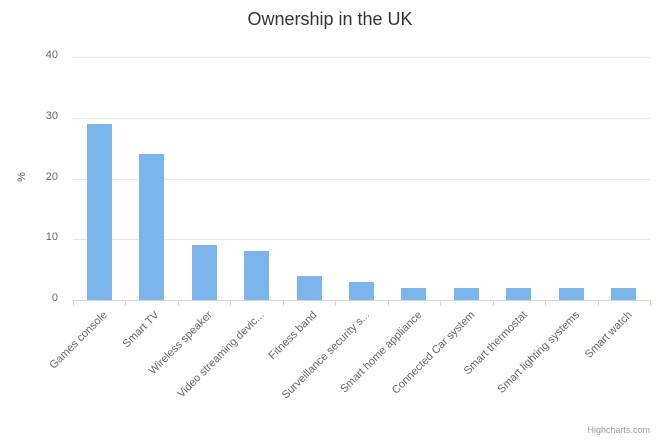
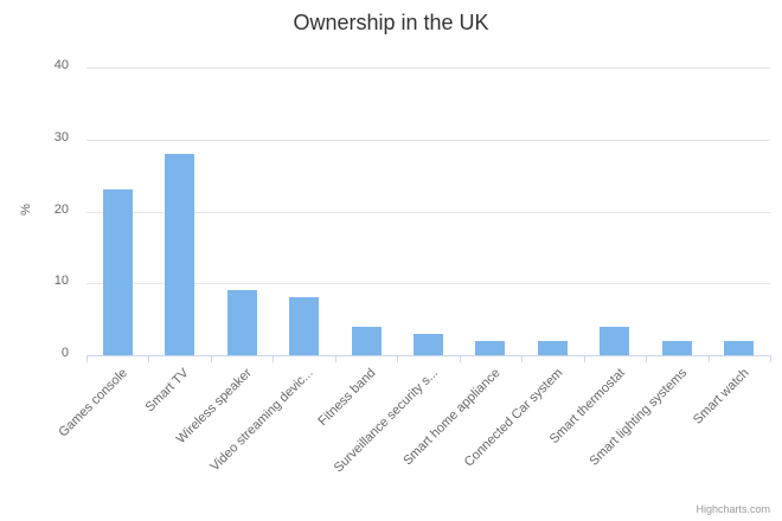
Games console: 29 -> 23
Smart TV: 24 -> 28
Smart thermostat: 2 -> 4
